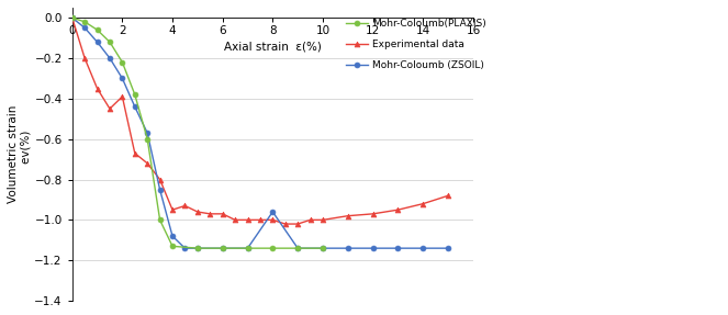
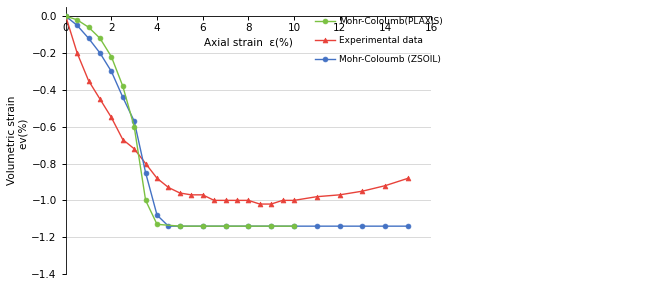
Experimental data/2: -0.39 -> -0.55
Experimental data/4: -0.95 -> -0.88
Mohr-Coloumb (ZSOIL)/8: -0.96 -> -1.14
